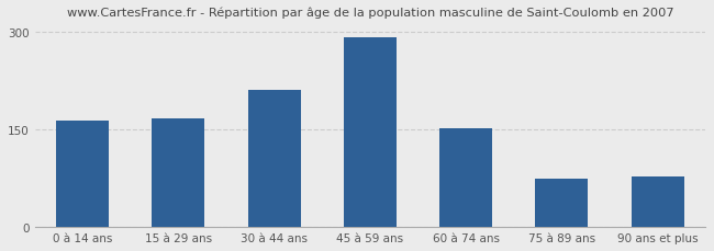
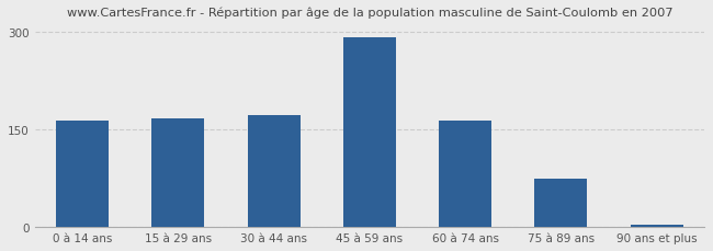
30 à 44 ans: 210 -> 172
60 à 74 ans: 152 -> 163
90 ans et plus: 78 -> 3
